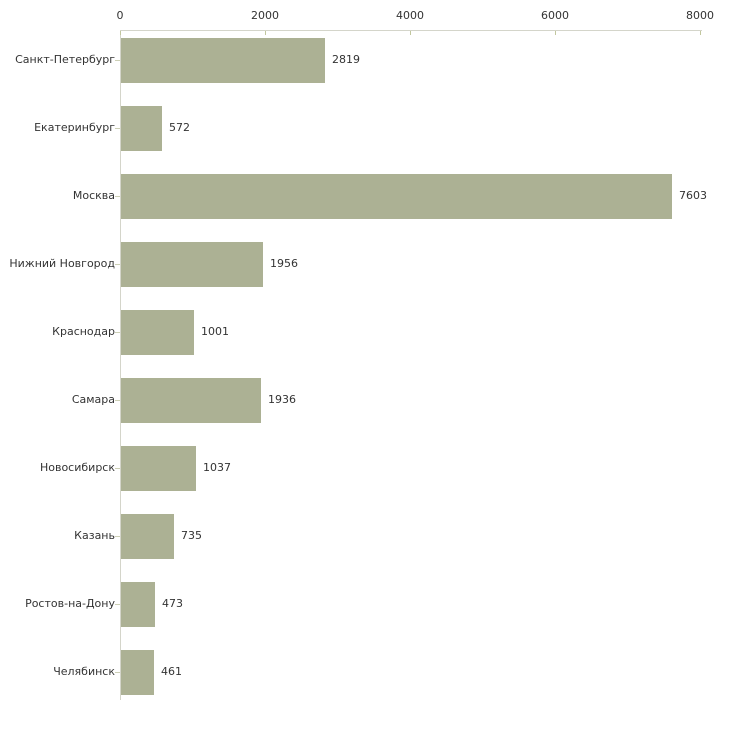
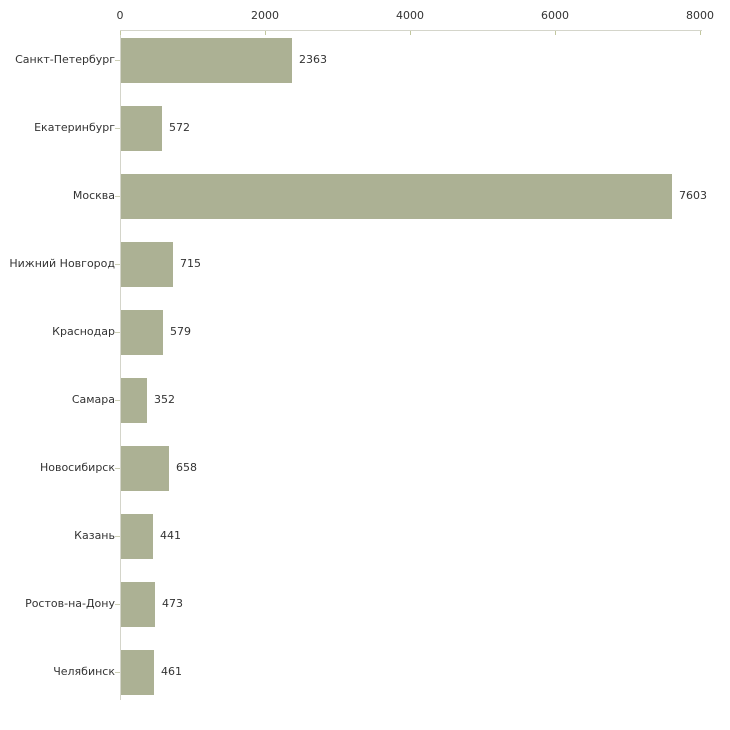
Санкт-Петербург: 2819 -> 2363
Нижний Новгород: 1956 -> 715
Краснодар: 1001 -> 579
Самара: 1936 -> 352
Новосибирск: 1037 -> 658
Казань: 735 -> 441
